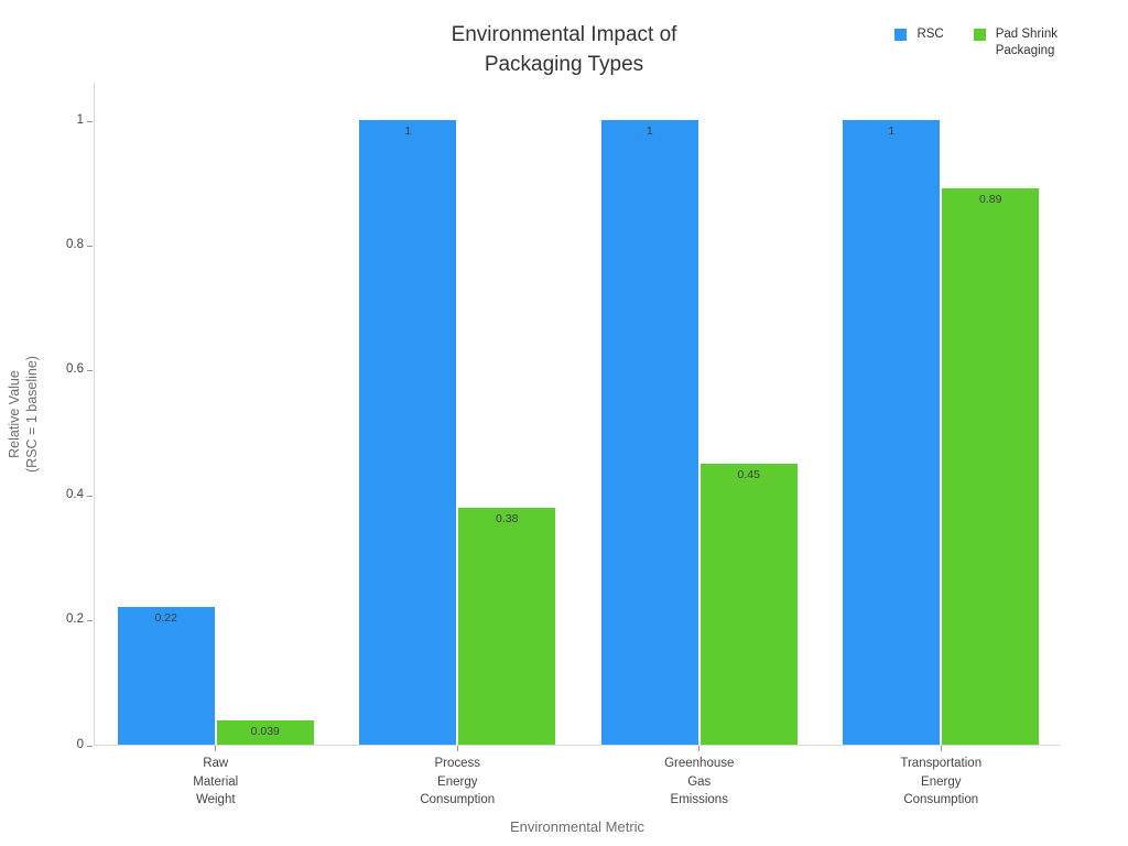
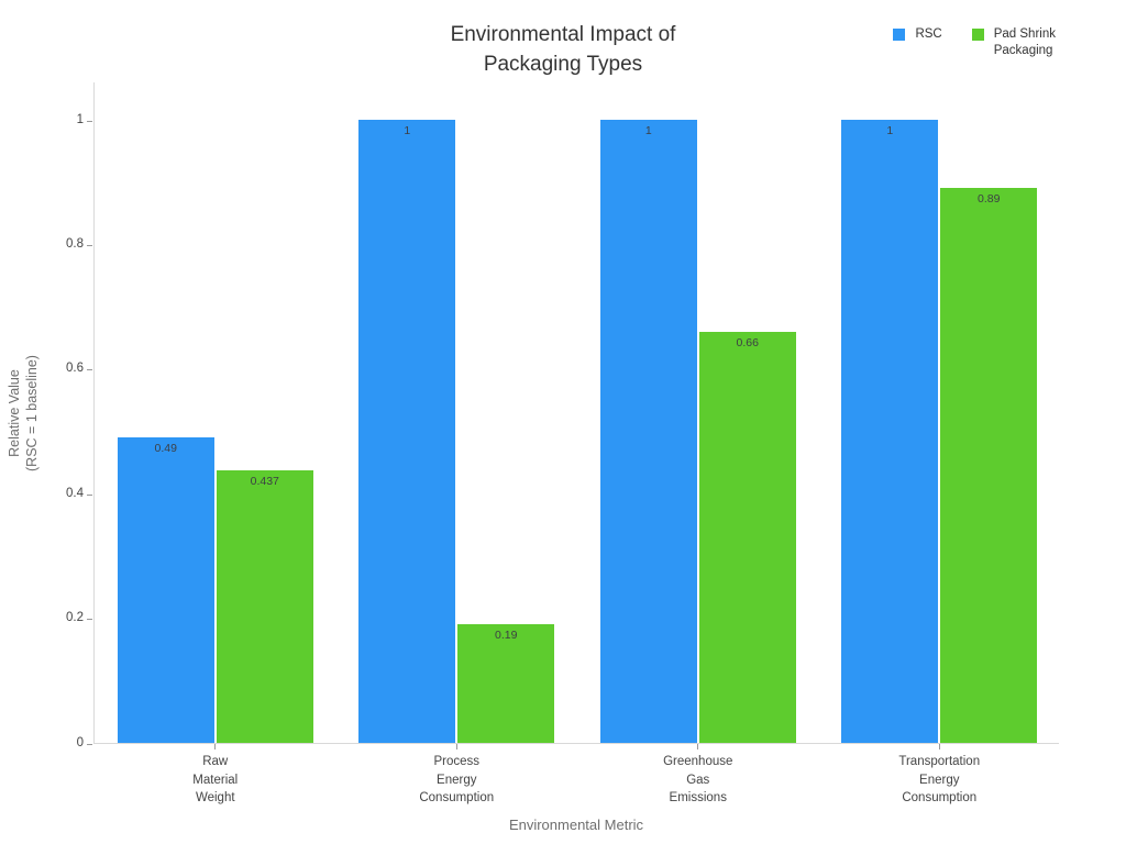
RSC/Raw Material Weight: 0.22 -> 0.49
Pad Shrink Packaging/Raw Material Weight: 0.039 -> 0.437
Pad Shrink Packaging/Process Energy Consumption: 0.38 -> 0.19
Pad Shrink Packaging/Greenhouse Gas Emissions: 0.45 -> 0.66
